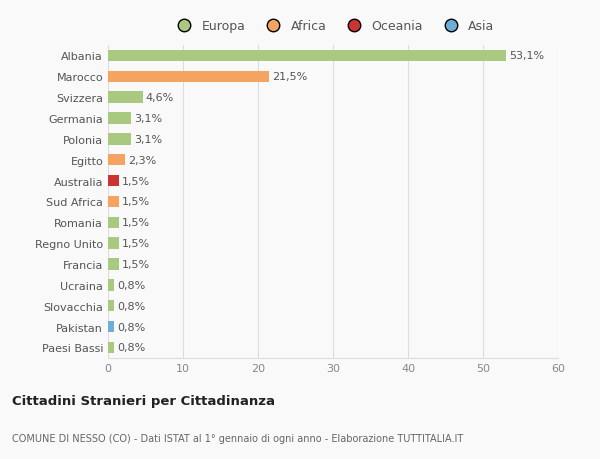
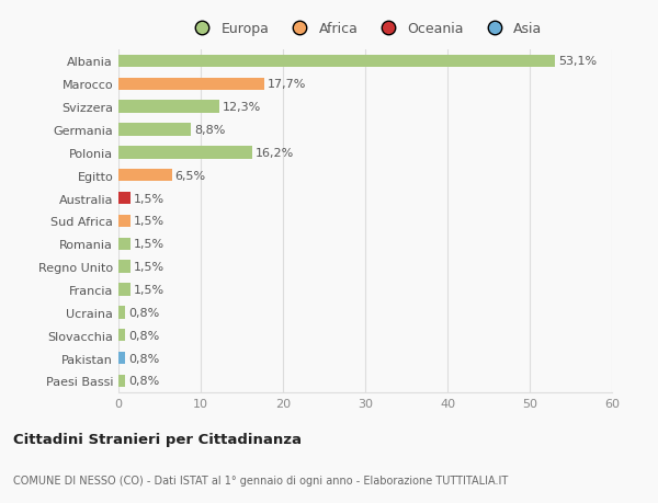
Marocco: 21,5% -> 17,7%
Svizzera: 4,6% -> 12,3%
Germania: 3,1% -> 8,8%
Polonia: 3,1% -> 16,2%
Egitto: 2,3% -> 6,5%
